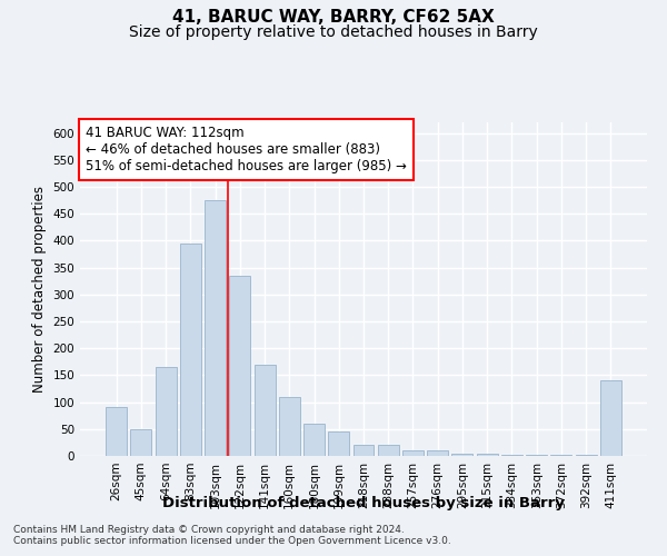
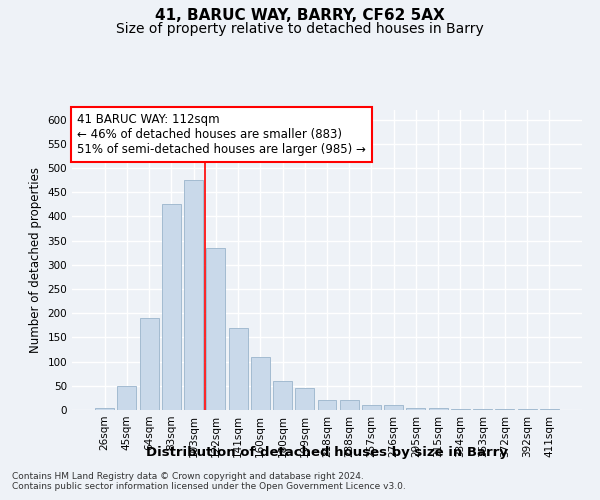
26sqm: 90 -> 5
64sqm: 165 -> 190
83sqm: 395 -> 425
411sqm: 140 -> 2
